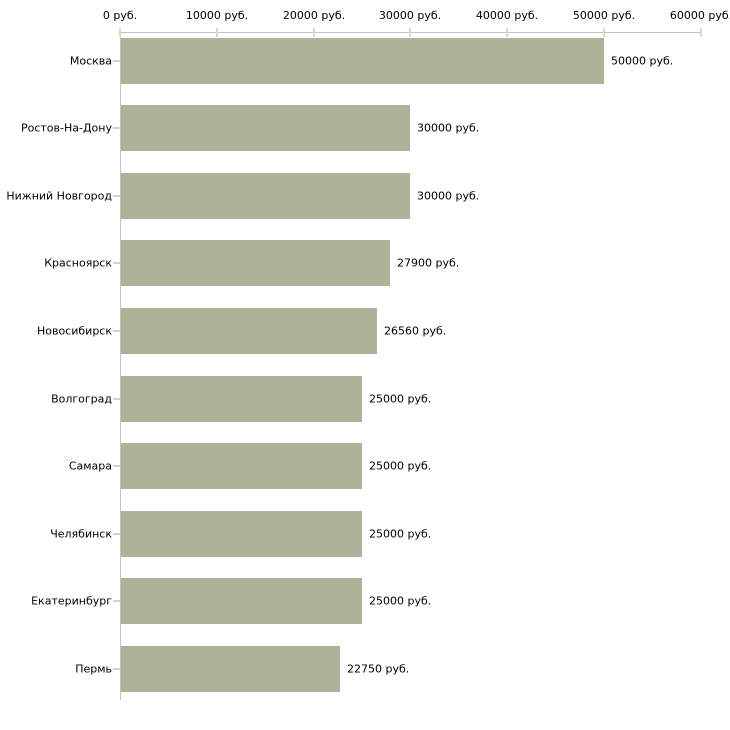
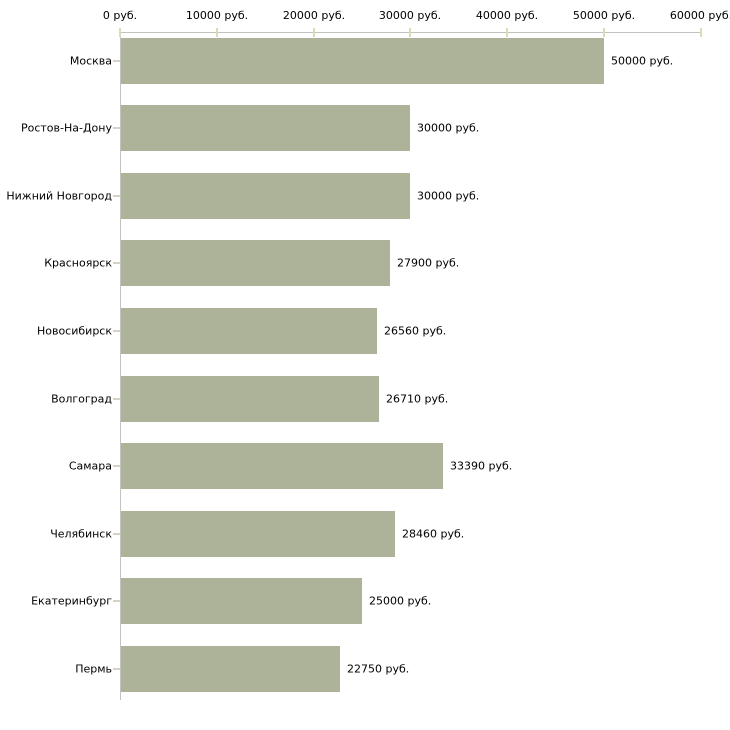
Волгоград: 25000 -> 26710
Самара: 25000 -> 33390
Челябинск: 25000 -> 28460
